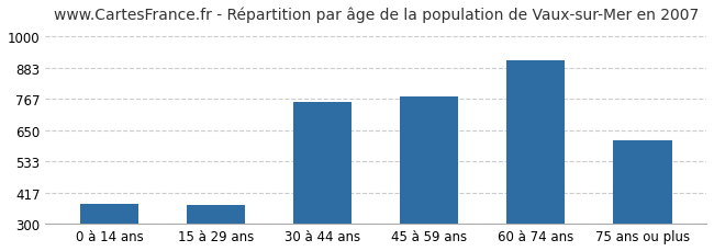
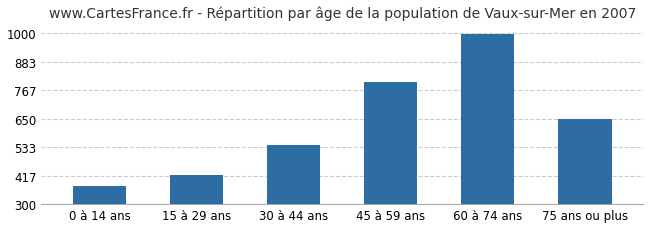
15 à 29 ans: 370 -> 421
30 à 44 ans: 755 -> 543
45 à 59 ans: 775 -> 800
60 à 74 ans: 910 -> 995
75 ans ou plus: 610 -> 648
